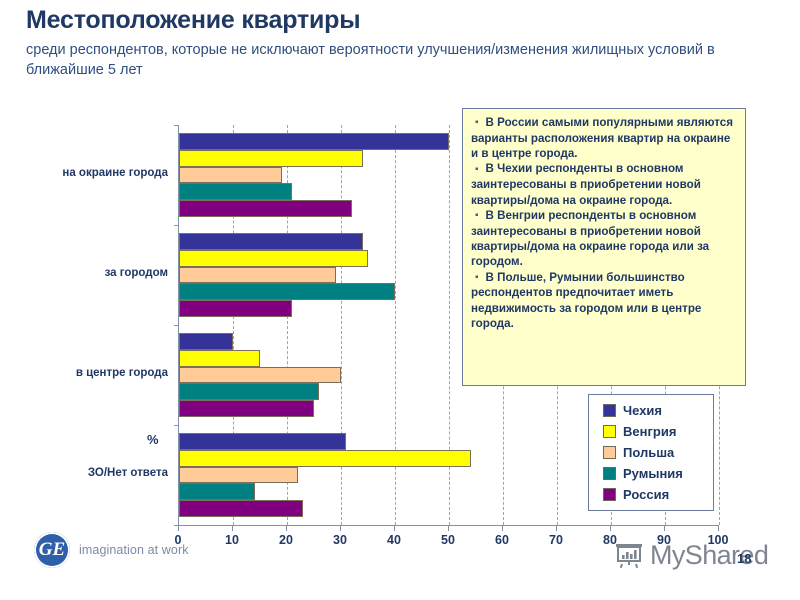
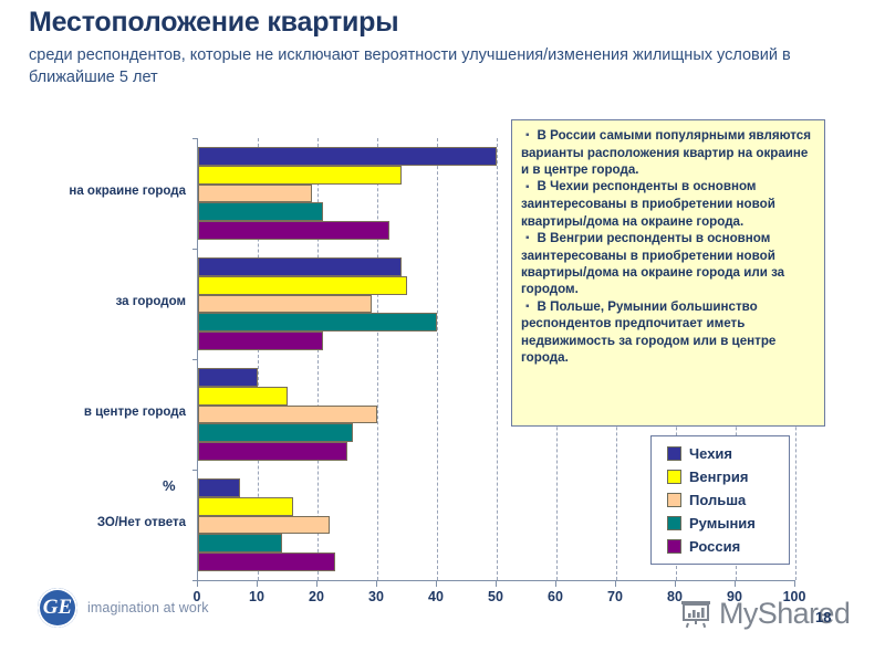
Чехия/ЗО/Нет ответа: 31 -> 7
Венгрия/ЗО/Нет ответа: 54 -> 16
